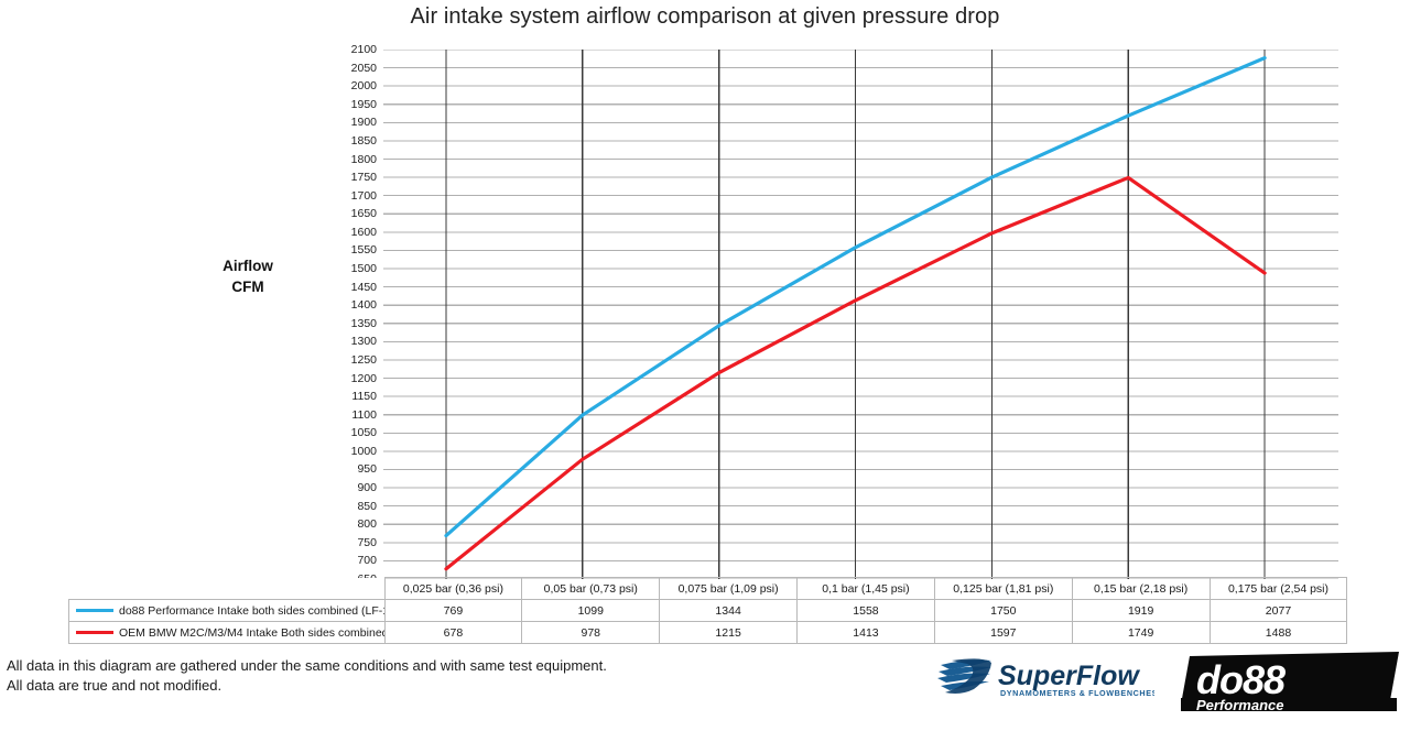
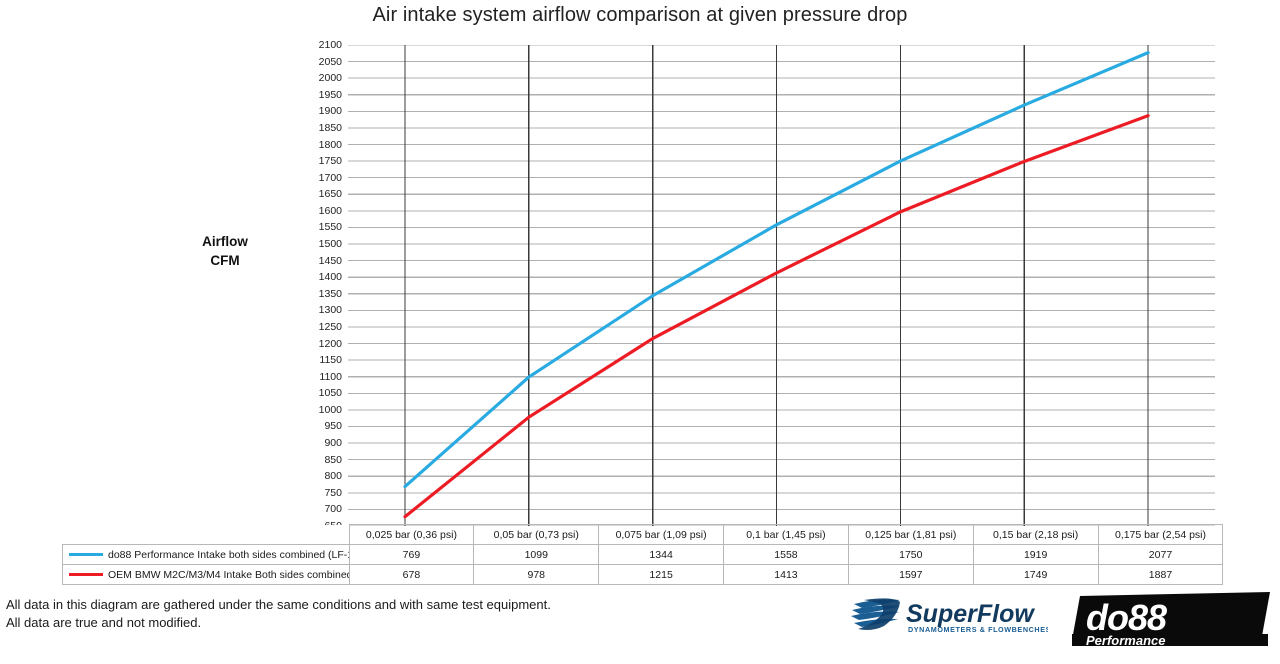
OEM BMW M2C/M3/M4 Intake Both sides combined/0,175 bar (2,54 psi): 1488 -> 1887
